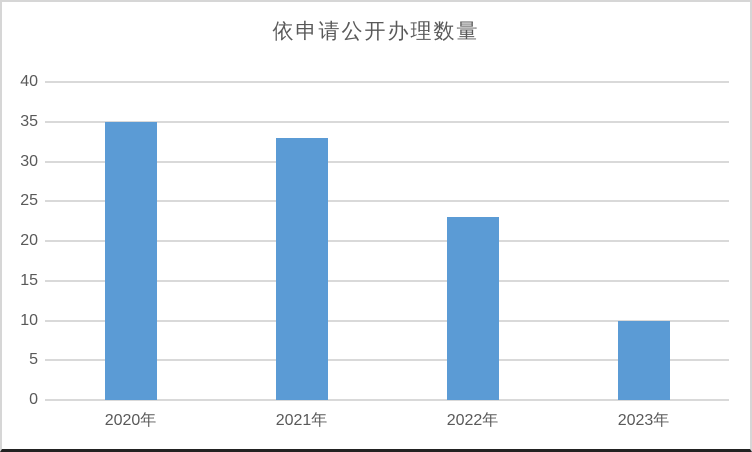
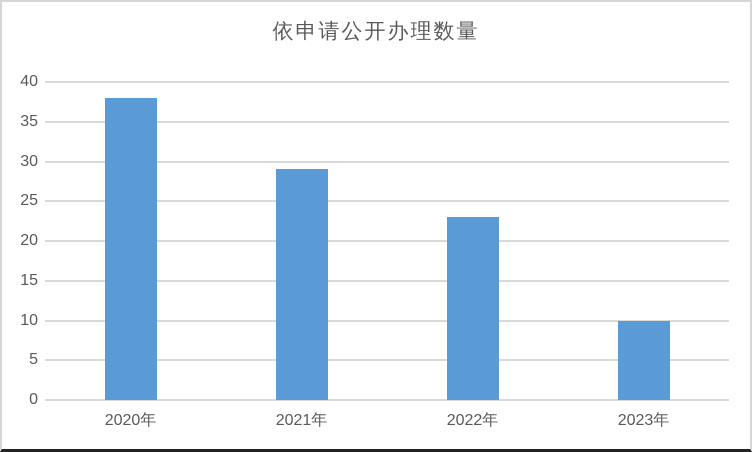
2020年: 35 -> 38
2021年: 33 -> 29
